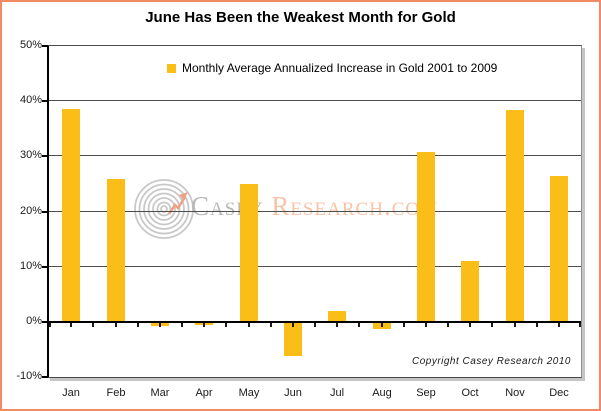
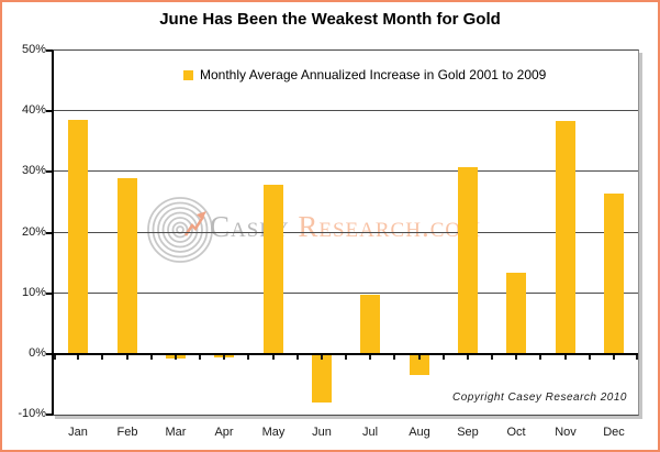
Feb: 26% -> 29%
May: 25% -> 28%
Jun: -6% -> -8%
Jul: 2% -> 10%
Aug: -1% -> -3%
Oct: 11% -> 14%
